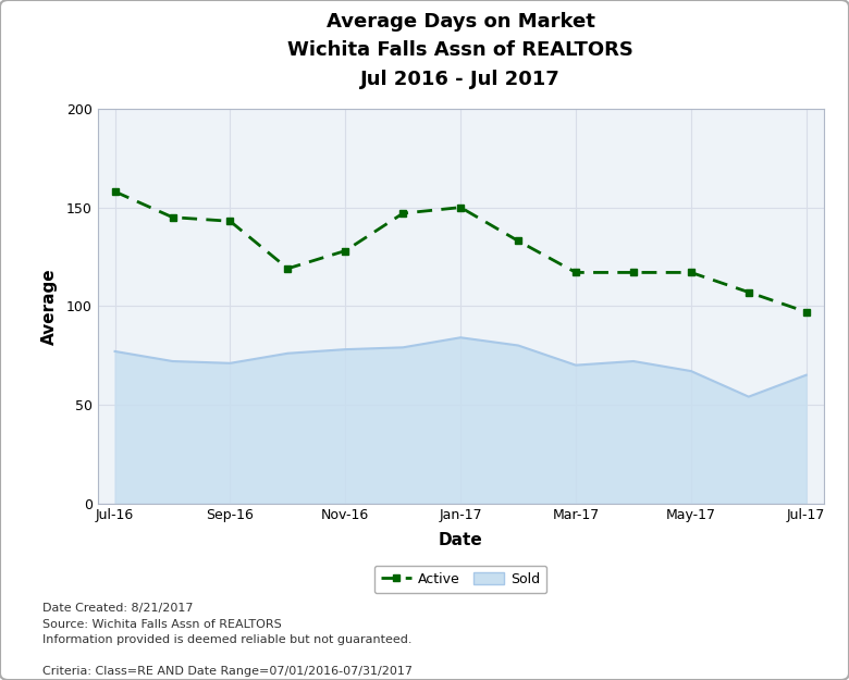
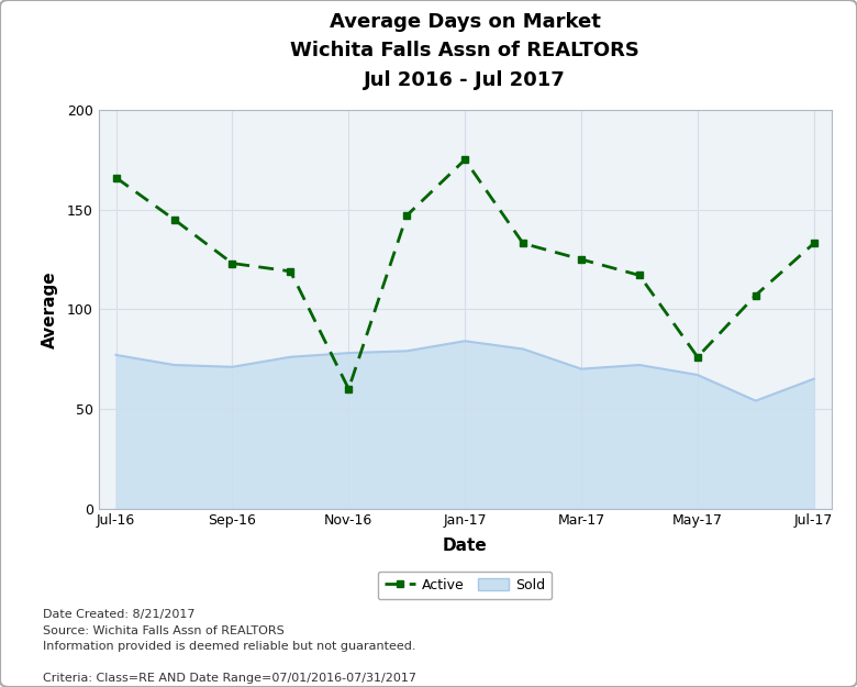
Active/Jul-16: 158 -> 166
Active/Sep-16: 143 -> 123
Active/Nov-16: 128 -> 60
Active/Jan-17: 150 -> 175
Active/Mar-17: 117 -> 125
Active/May-17: 117 -> 76
Active/Jul-17: 97 -> 133
